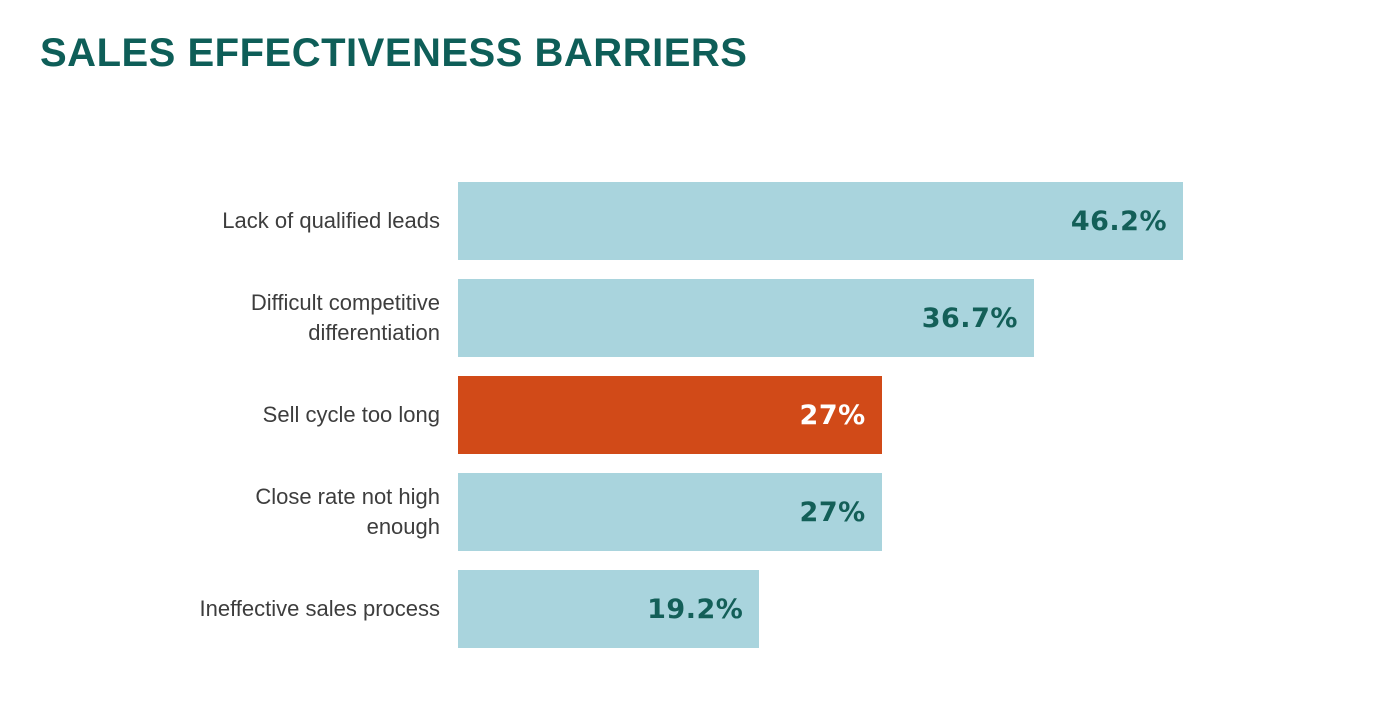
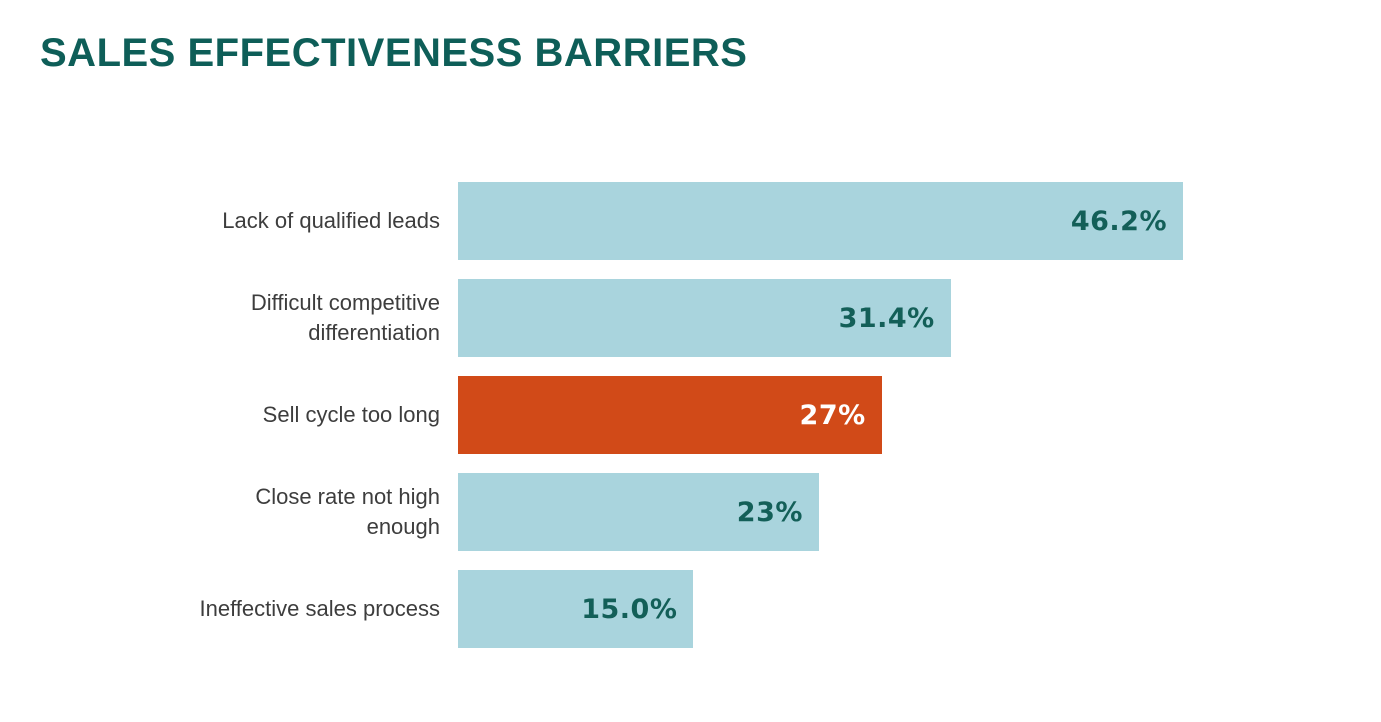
Difficult competitive differentiation: 36.7% -> 31.4%
Close rate not high enough: 27% -> 23%
Ineffective sales process: 19.2% -> 15.0%
